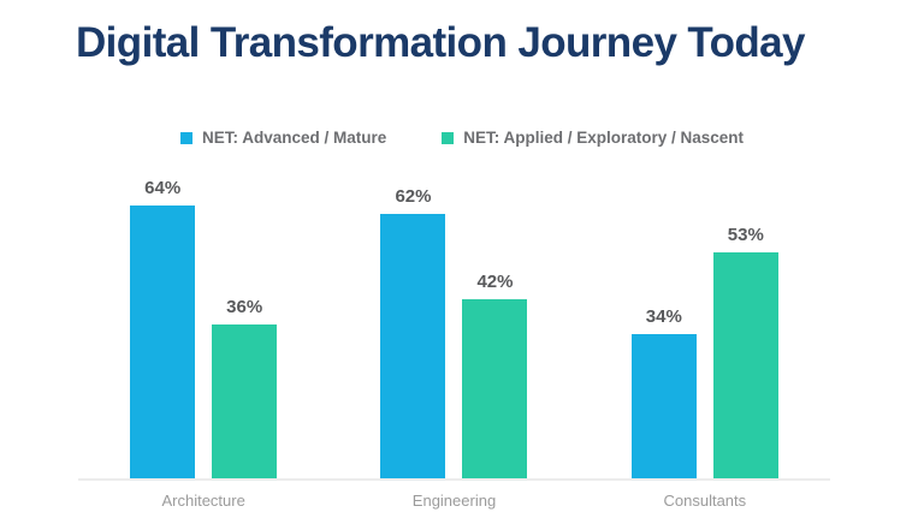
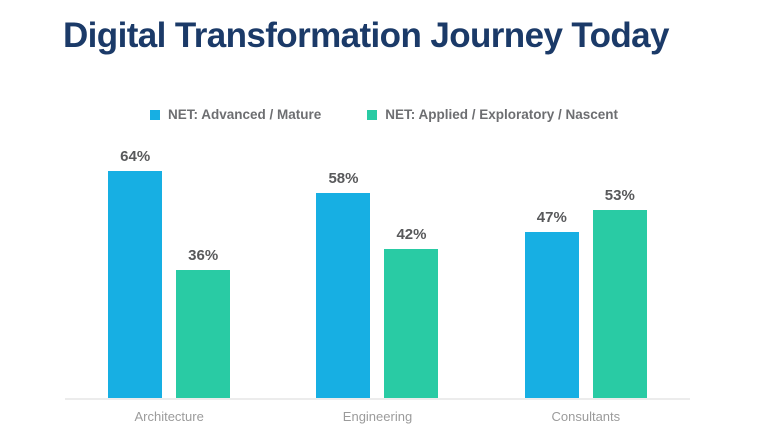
NET: Advanced / Mature/Engineering: 62% -> 58%
NET: Advanced / Mature/Consultants: 34% -> 47%
